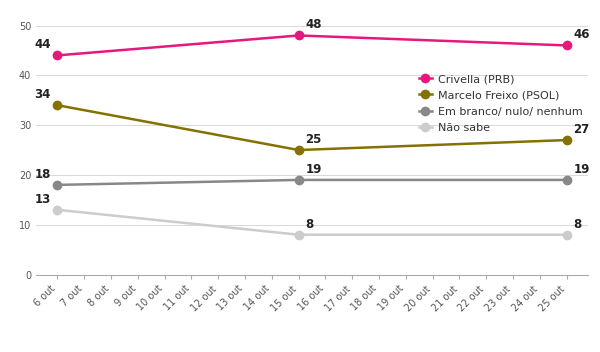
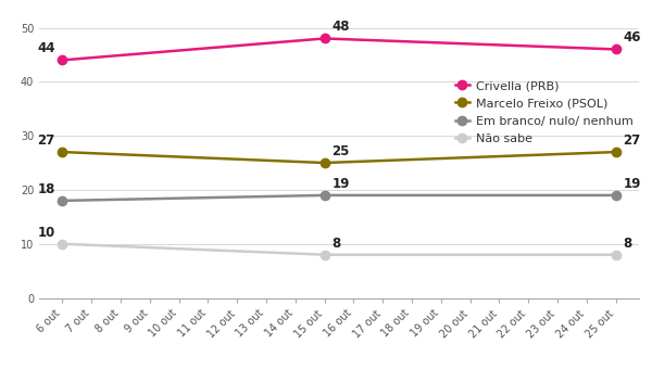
Marcelo Freixo (PSOL)/6 out: 34 -> 27
Não sabe/6 out: 13 -> 10
